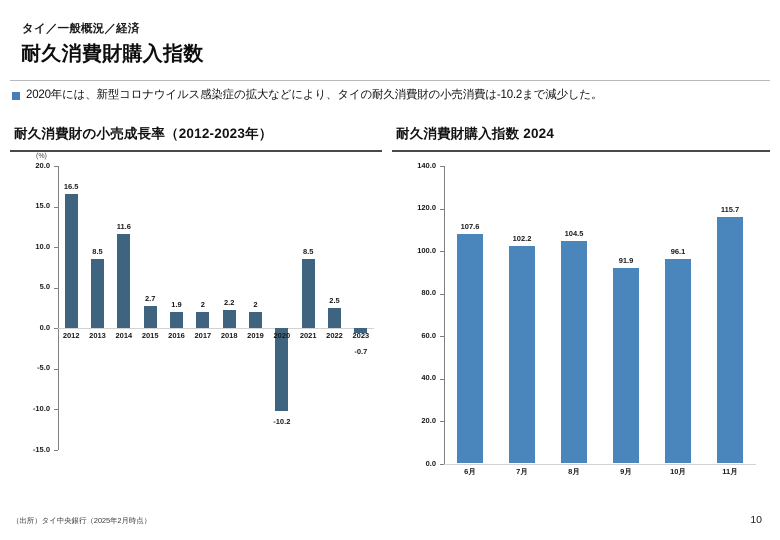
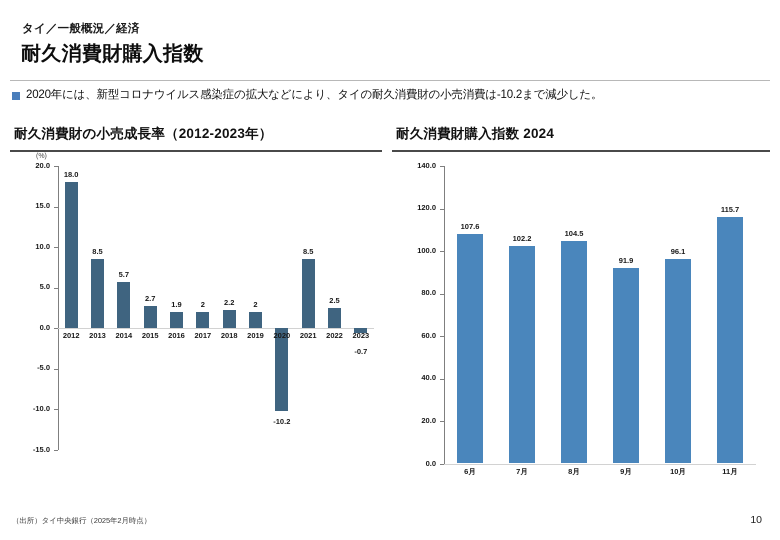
耐久消費財の小売成長率（2012-2023年）/2012: 16.5 -> 18.0
耐久消費財の小売成長率（2012-2023年）/2014: 11.6 -> 5.7
